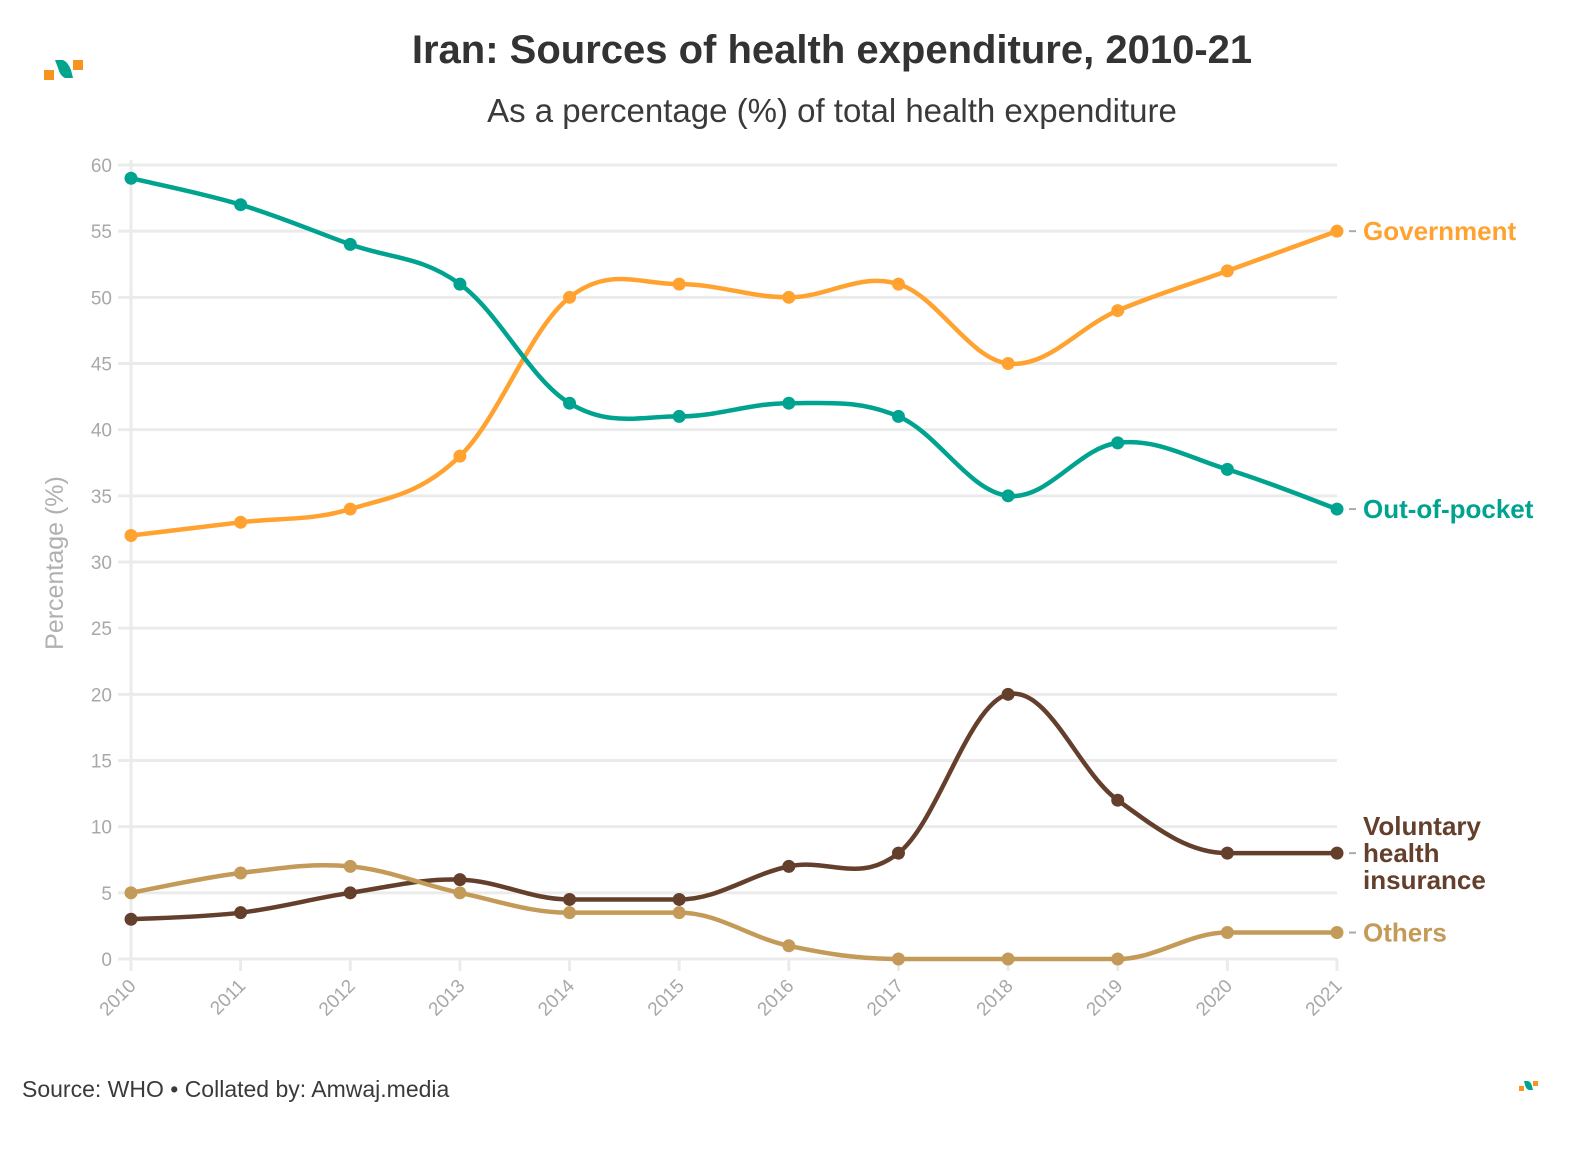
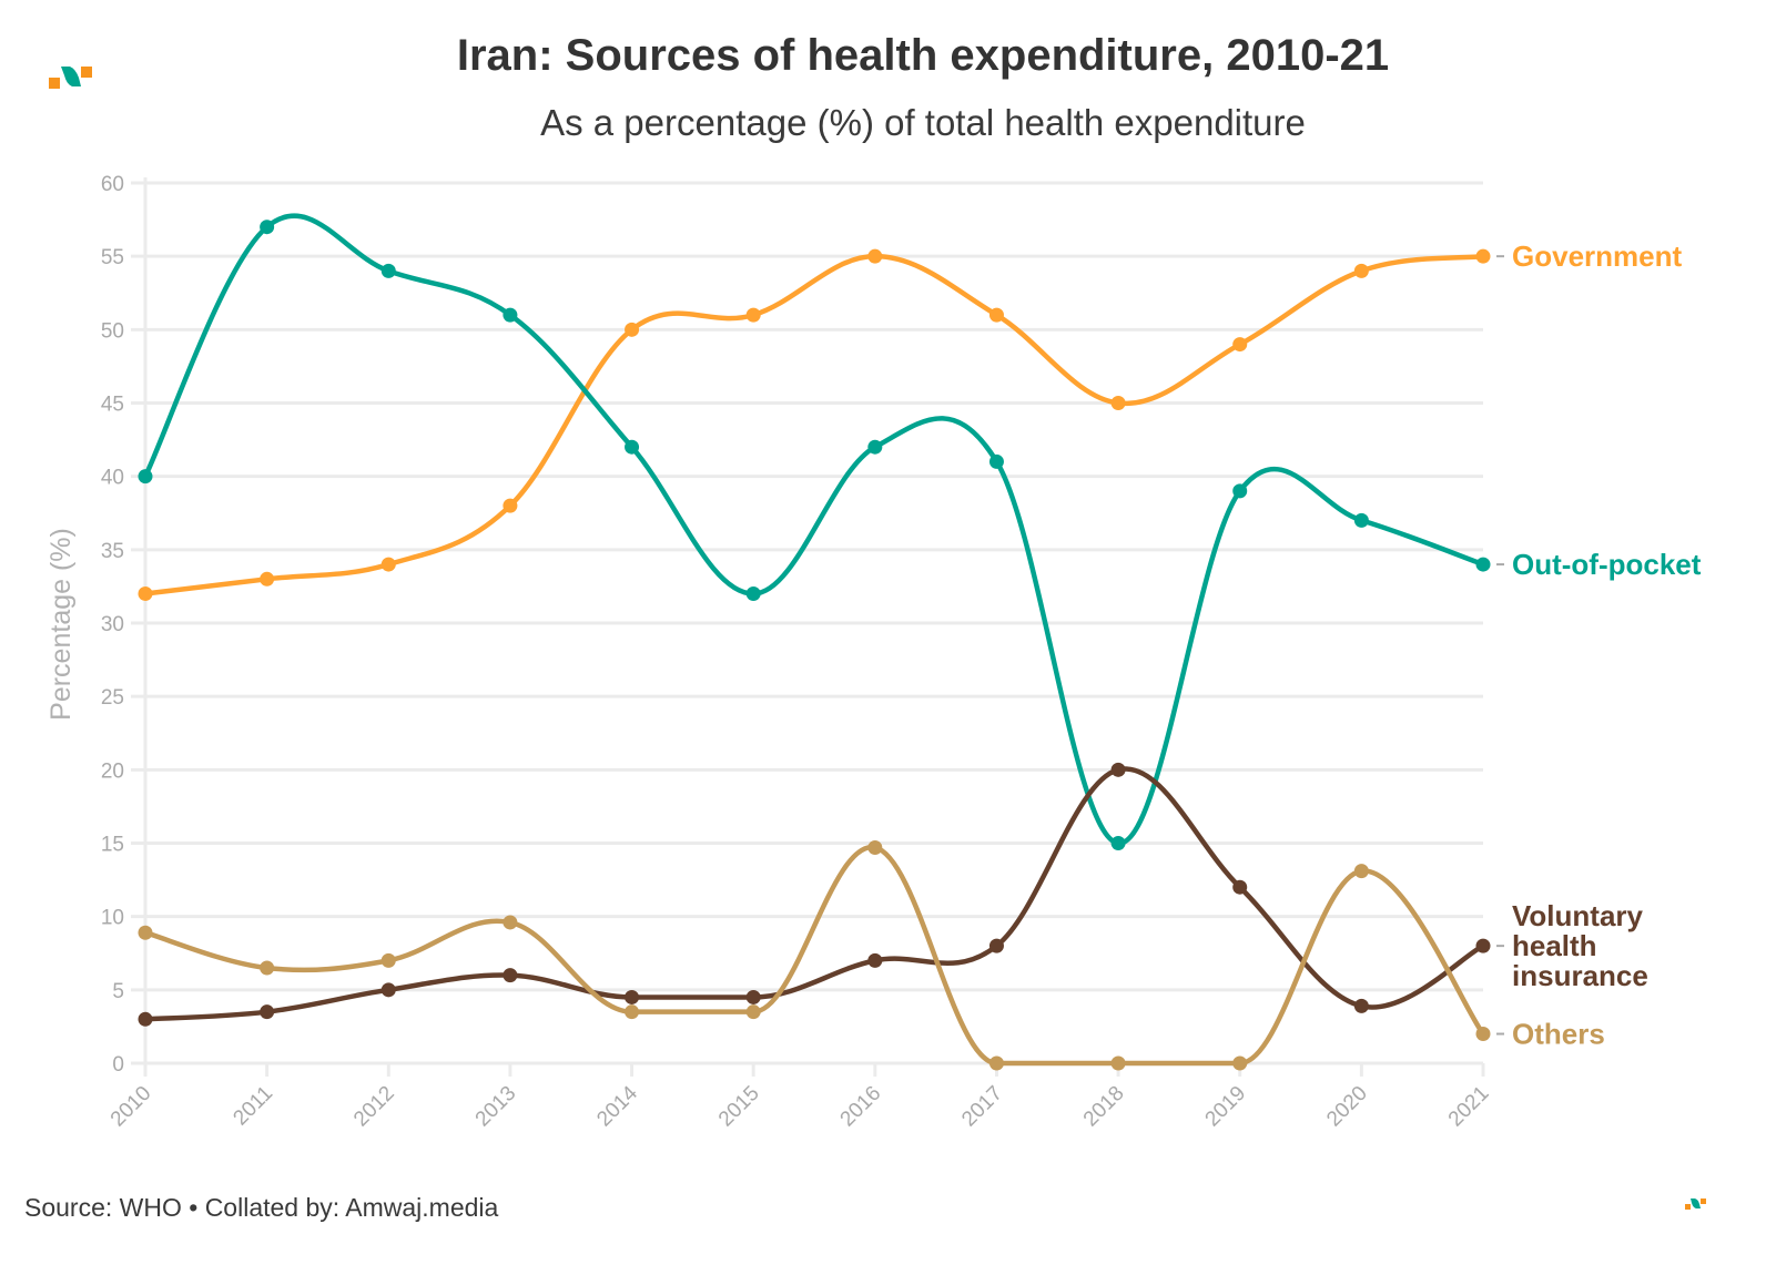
Out-of-pocket/2010: 59 -> 40
Others/2010: 5.0 -> 8.9
Others/2013: 5.0 -> 9.6
Out-of-pocket/2015: 41 -> 32
Government/2016: 50 -> 55
Others/2016: 1.0 -> 14.7
Out-of-pocket/2018: 35 -> 15
Government/2020: 52 -> 54
Voluntary health insurance/2020: 8.0 -> 3.9
Others/2020: 2.0 -> 13.1
